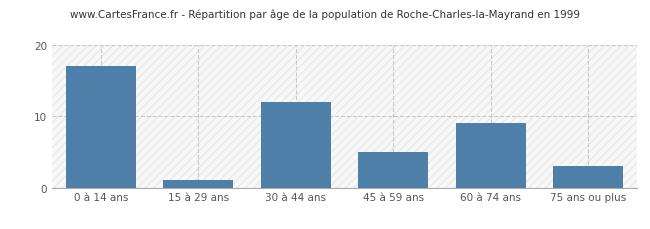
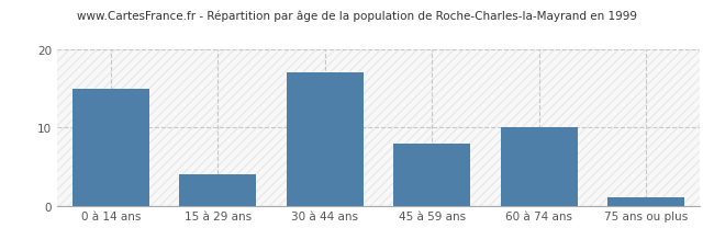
0 à 14 ans: 17 -> 15
15 à 29 ans: 1 -> 4
30 à 44 ans: 12 -> 17
45 à 59 ans: 5 -> 8
60 à 74 ans: 9 -> 10
75 ans ou plus: 3 -> 1
